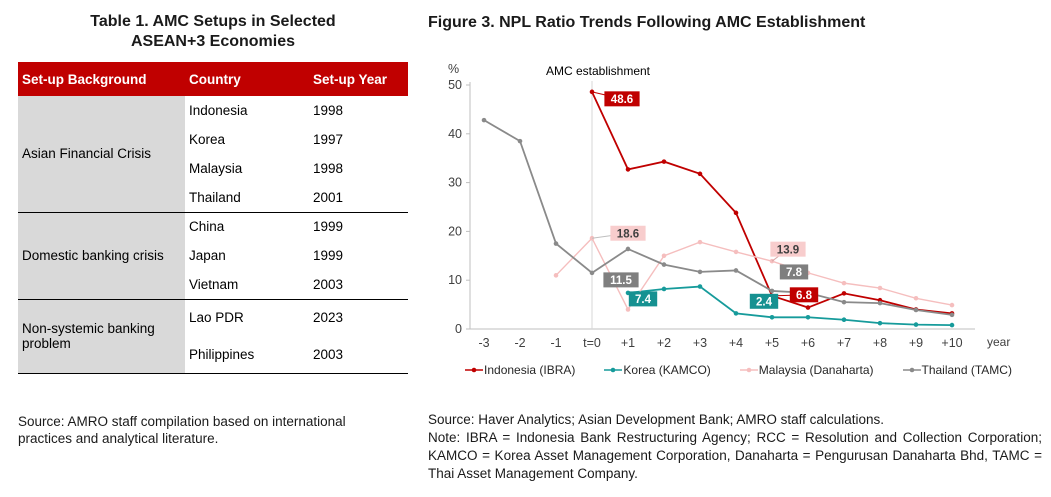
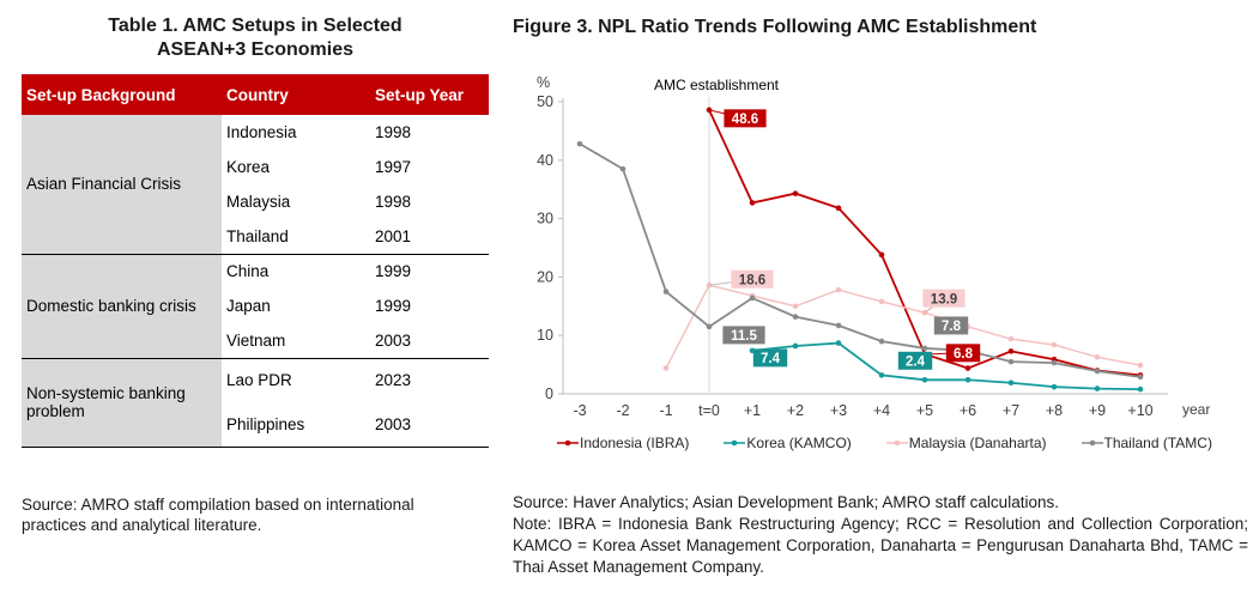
Malaysia (Danaharta)/-1: 11 -> 4
Malaysia (Danaharta)/+1: 4 -> 17
Thailand (TAMC)/+4: 12 -> 9
